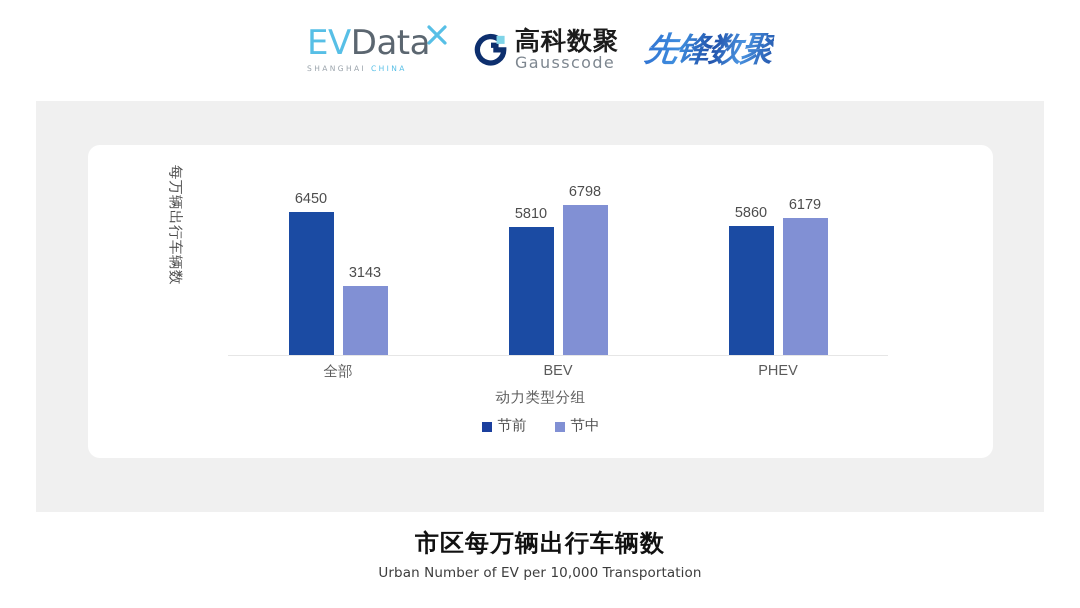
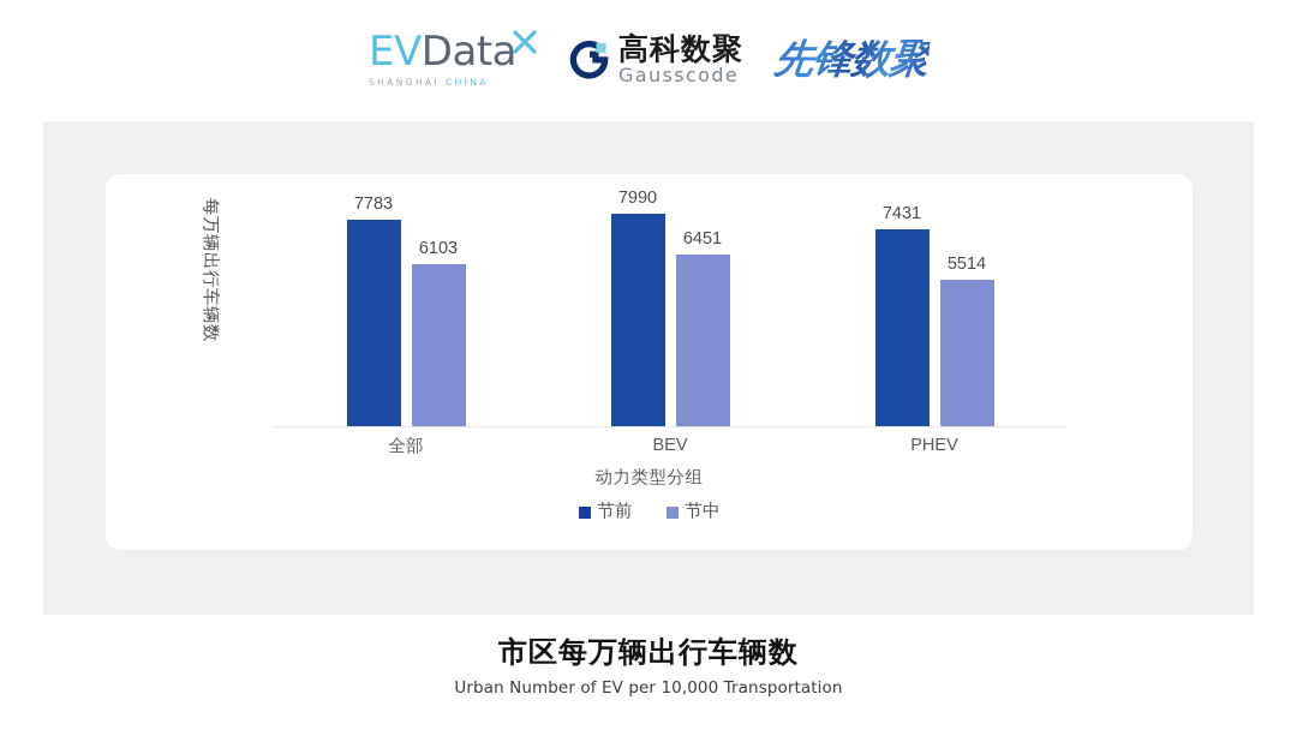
节前/全部: 6450 -> 7783
节中/全部: 3143 -> 6103
节前/BEV: 5810 -> 7990
节中/BEV: 6798 -> 6451
节前/PHEV: 5860 -> 7431
节中/PHEV: 6179 -> 5514
